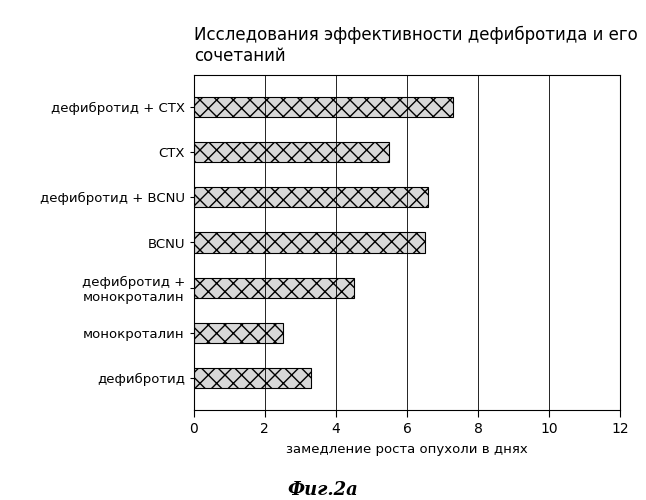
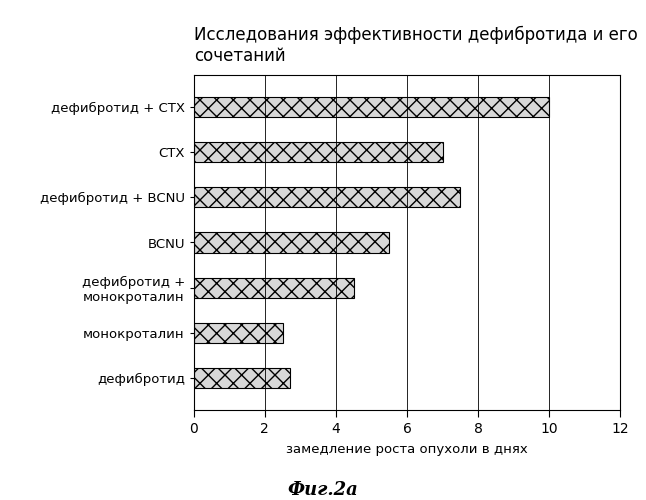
дефибротид + CTX: 7.3 -> 10.0
CTX: 5.5 -> 7.0
дефибротид + BCNU: 6.6 -> 7.5
BCNU: 6.5 -> 5.5
дефибротид: 3.3 -> 2.7
